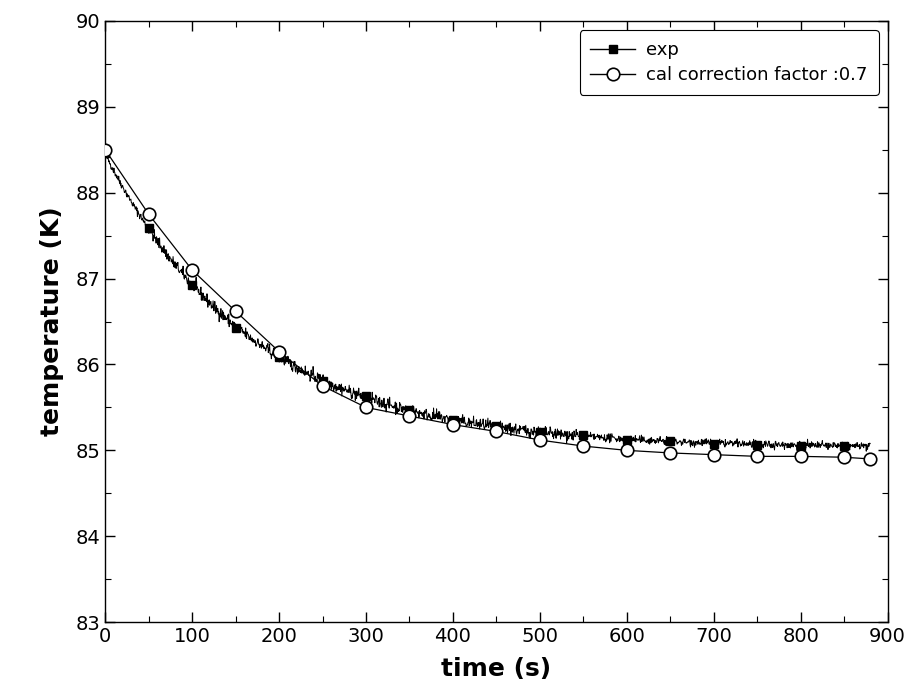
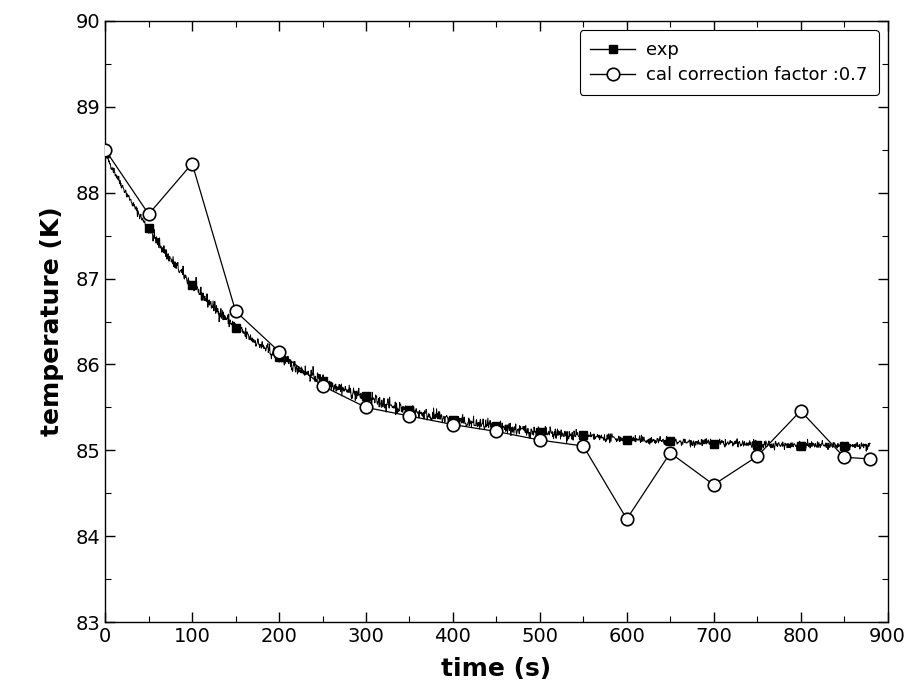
cal correction factor :0.7/100: 87.10 -> 88.34
cal correction factor :0.7/600: 85.00 -> 84.20
cal correction factor :0.7/700: 84.95 -> 84.60
cal correction factor :0.7/800: 84.93 -> 85.46
